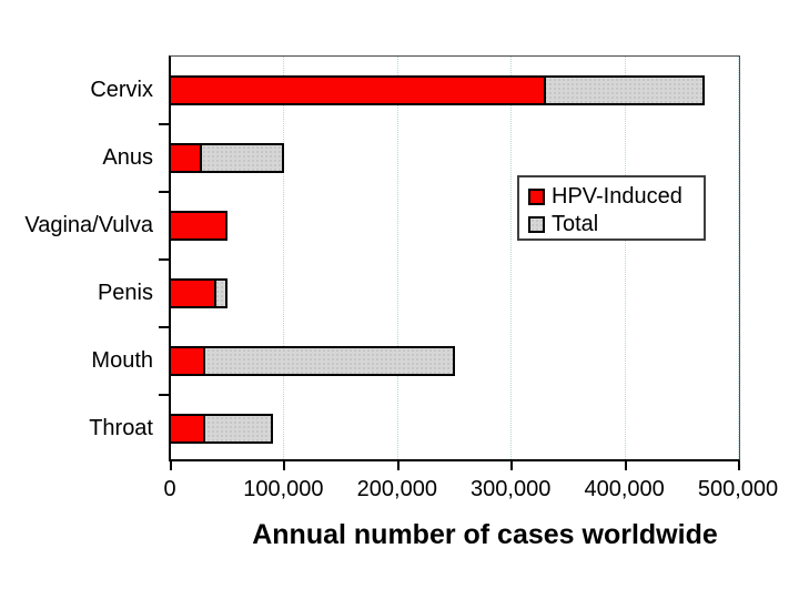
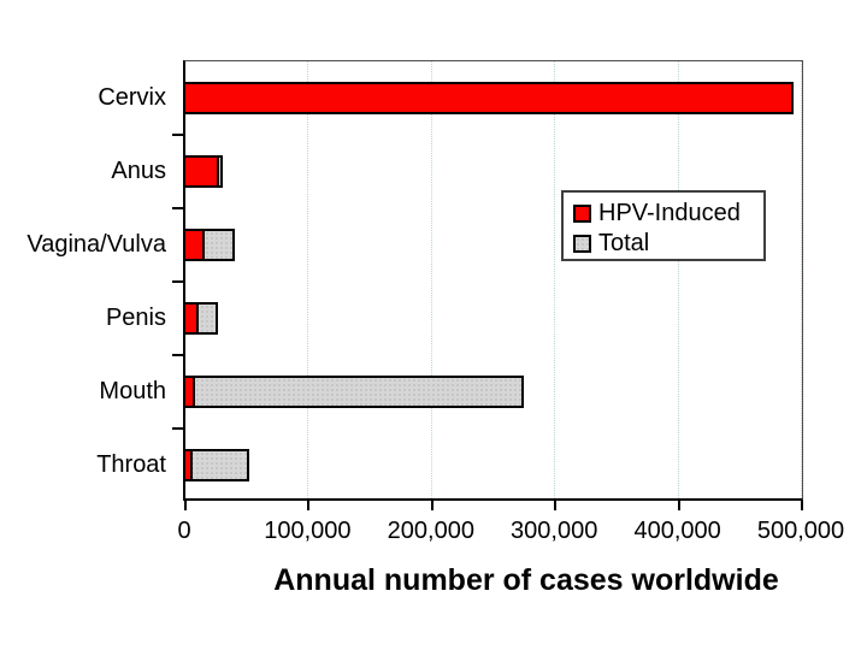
HPV-Induced/Cervix: 330000 -> 490000
Total/Cervix: 470000 -> 490000
Total/Anus: 100000 -> 30000
HPV-Induced/Vagina/Vulva: 50000 -> 20000
HPV-Induced/Penis: 40000 -> 10000
Total/Penis: 50000 -> 30000
HPV-Induced/Mouth: 30000 -> 10000
Total/Mouth: 250000 -> 270000
HPV-Induced/Throat: 30000 -> 10000
Total/Throat: 90000 -> 50000
